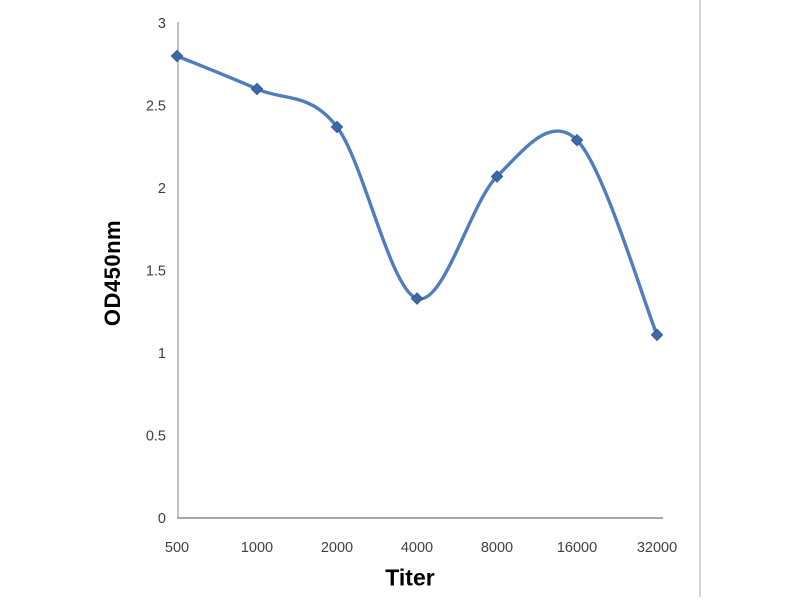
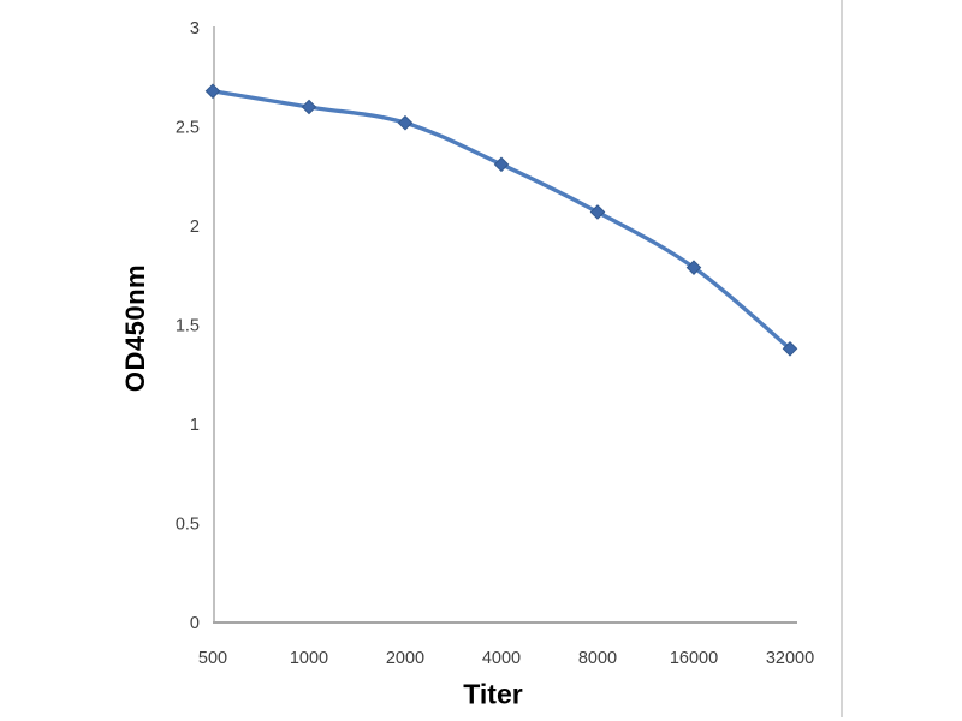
500: 2.80 -> 2.68
2000: 2.37 -> 2.52
4000: 1.33 -> 2.31
16000: 2.29 -> 1.79
32000: 1.11 -> 1.38
